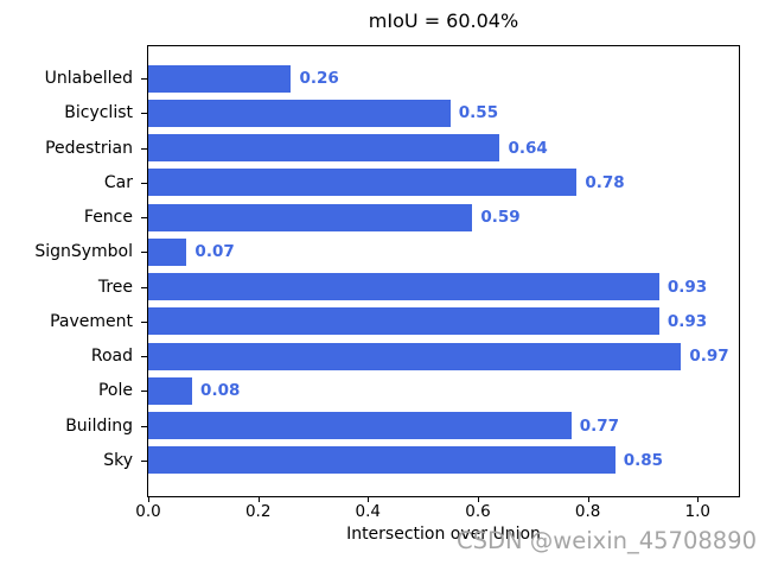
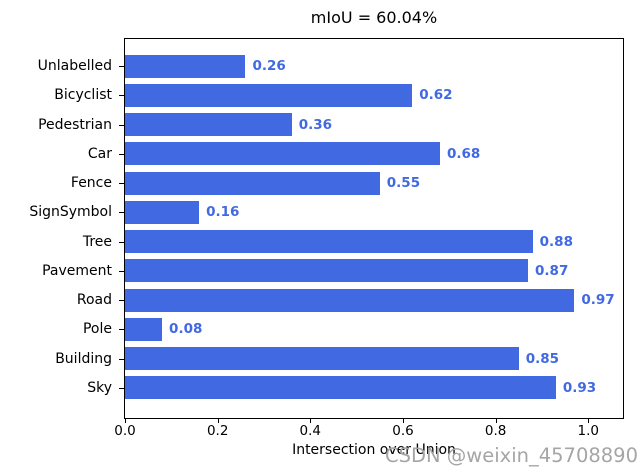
Bicyclist: 0.55 -> 0.62
Pedestrian: 0.64 -> 0.36
Car: 0.78 -> 0.68
Fence: 0.59 -> 0.55
SignSymbol: 0.07 -> 0.16
Tree: 0.93 -> 0.88
Pavement: 0.93 -> 0.87
Building: 0.77 -> 0.85
Sky: 0.85 -> 0.93
